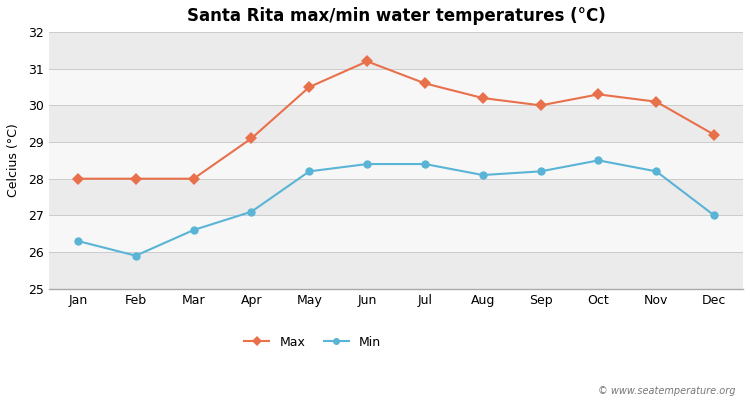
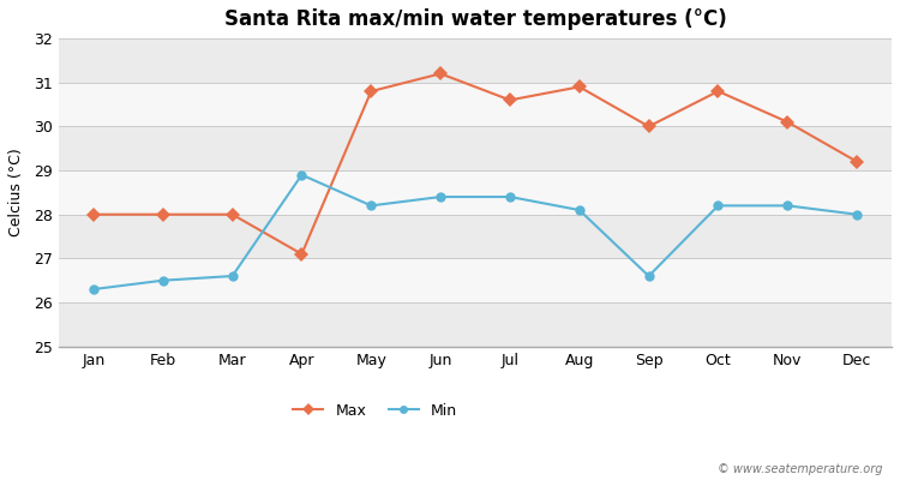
Min/Feb: 25.9 -> 26.5
Max/Apr: 29.1 -> 27.1
Min/Apr: 27.1 -> 28.9
Max/May: 30.5 -> 30.8
Max/Aug: 30.2 -> 30.9
Min/Sep: 28.2 -> 26.6
Max/Oct: 30.3 -> 30.8
Min/Oct: 28.5 -> 28.2
Min/Dec: 27.0 -> 28.0
